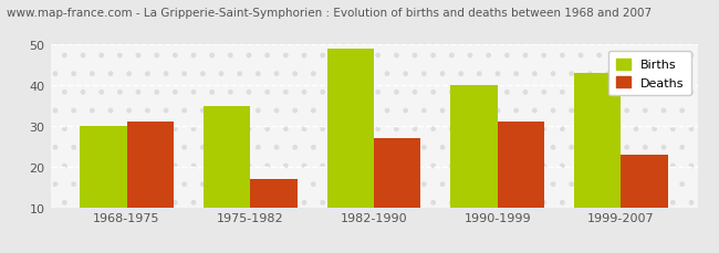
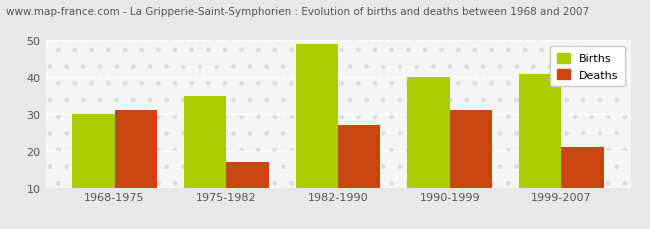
Births/1999-2007: 43 -> 41
Deaths/1999-2007: 23 -> 21
